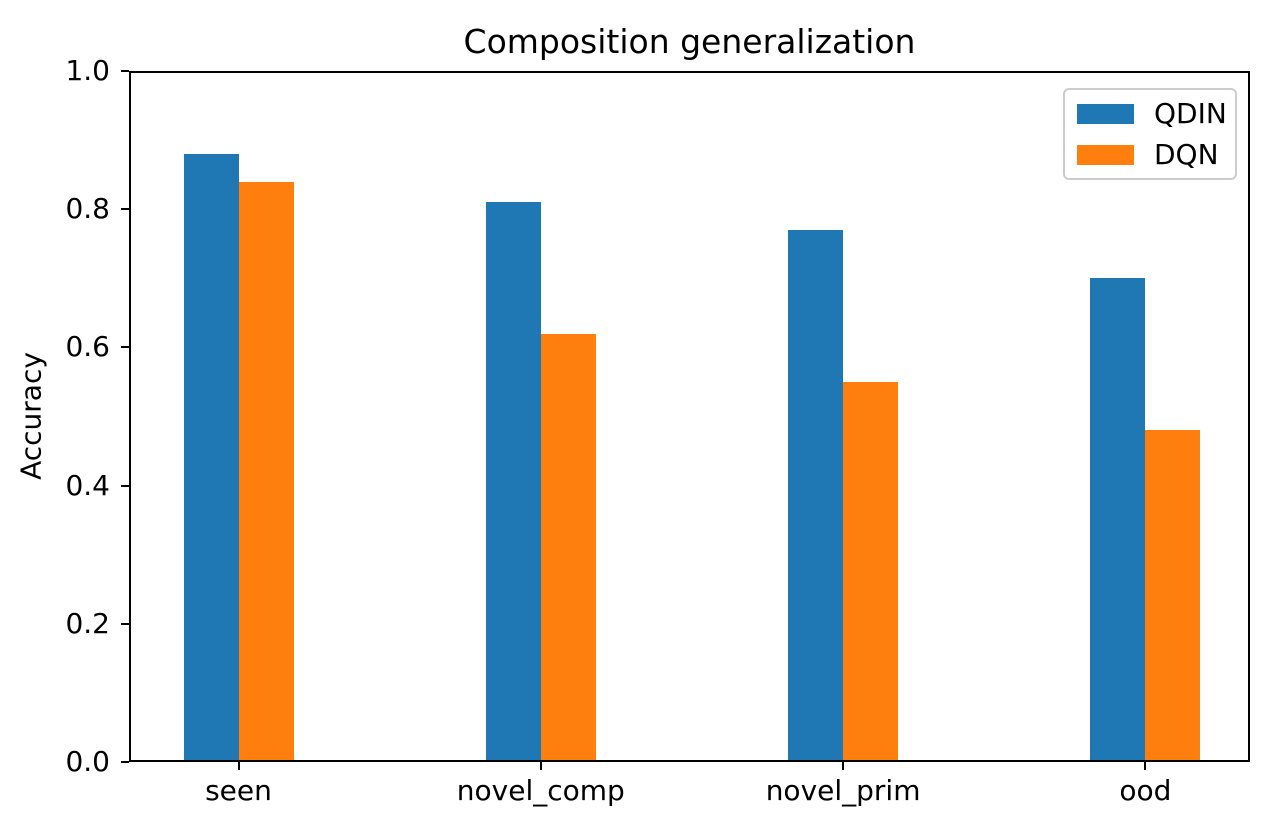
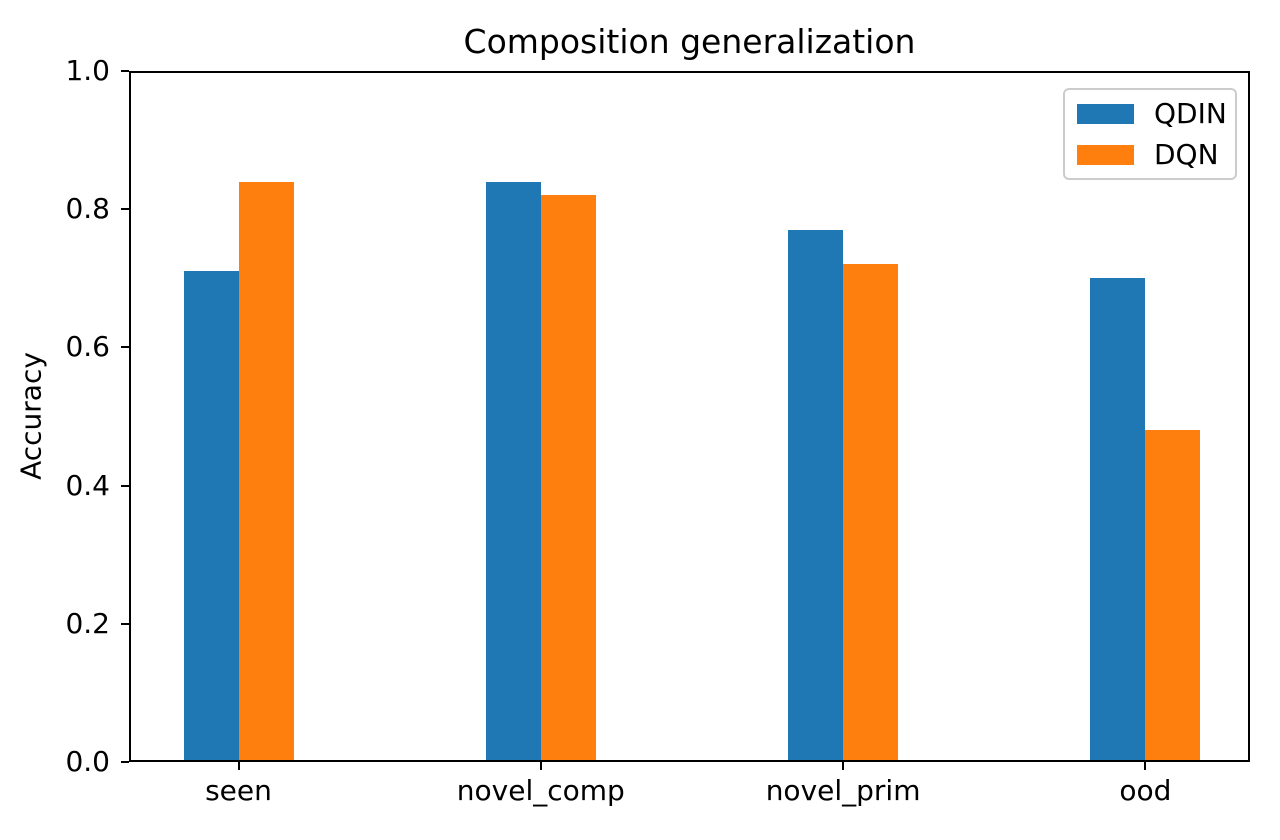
QDIN/seen: 0.88 -> 0.71
QDIN/novel_comp: 0.81 -> 0.84
DQN/novel_comp: 0.62 -> 0.82
DQN/novel_prim: 0.55 -> 0.72
